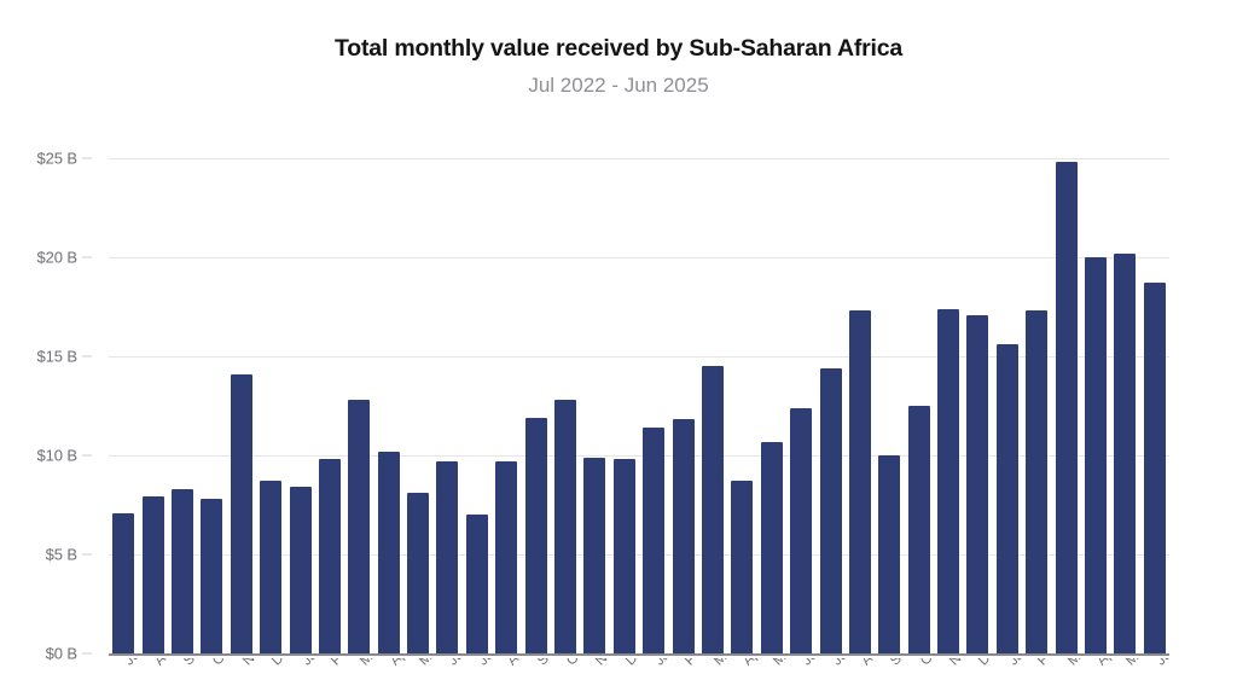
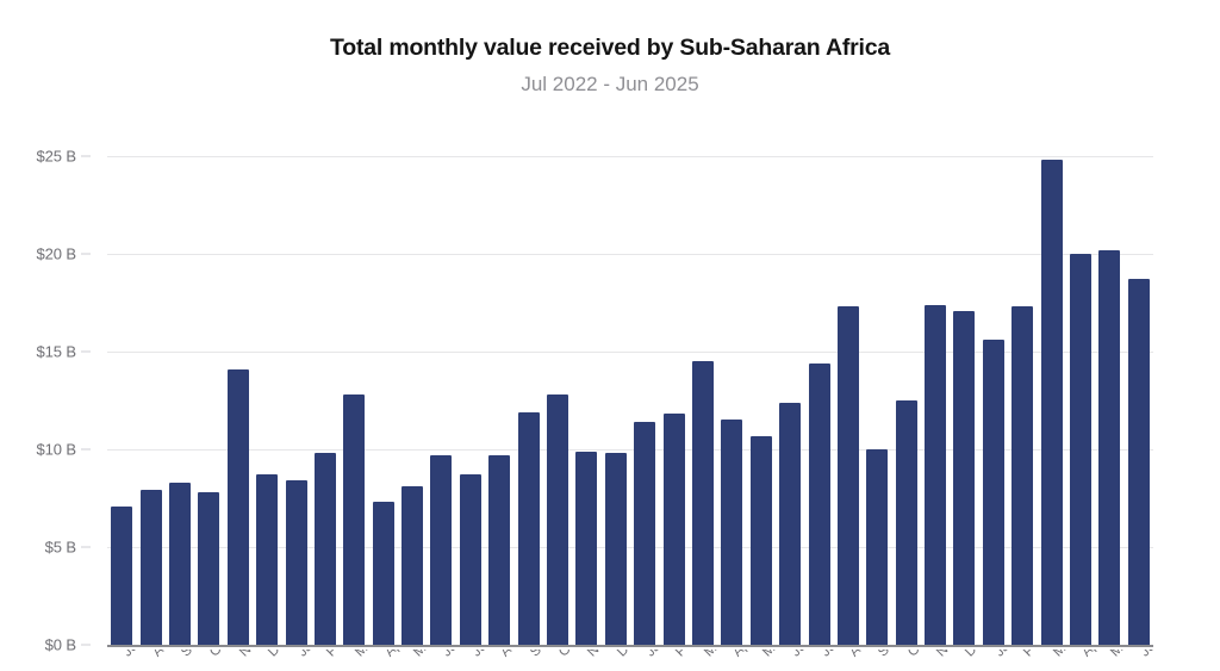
Apr-23: $10.2B -> $7.3B
Jul-23: $7.0B -> $8.7B
Apr-24: $8.7B -> $11.5B
